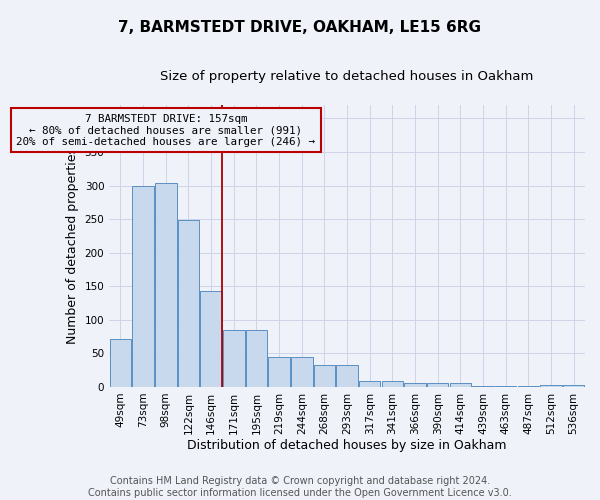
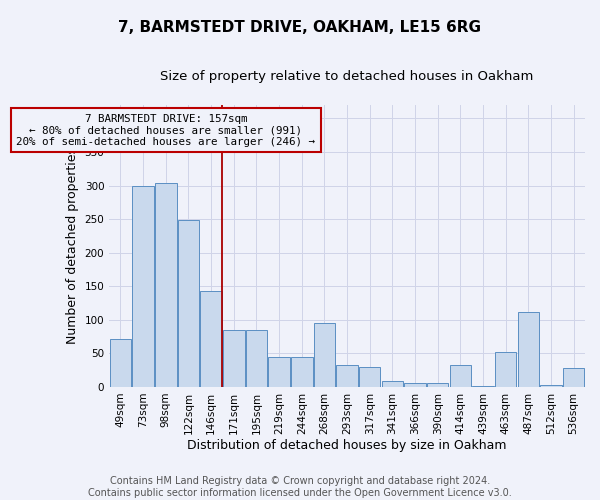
268sqm: 32 -> 96
317sqm: 9 -> 30
414sqm: 6 -> 32
463sqm: 1 -> 52
487sqm: 1 -> 112
536sqm: 3 -> 28
